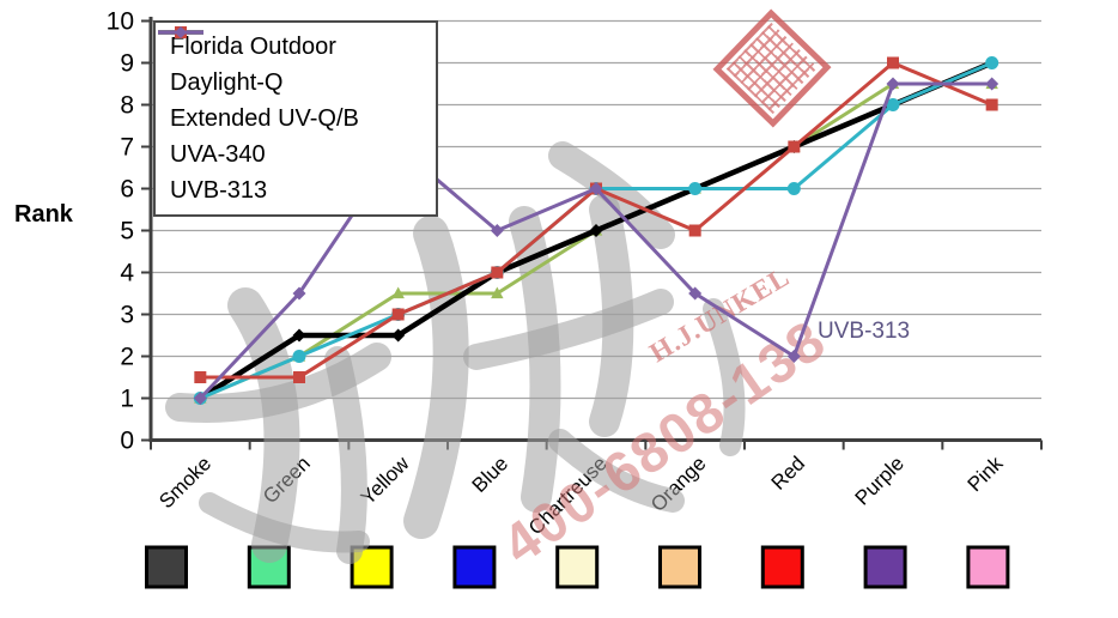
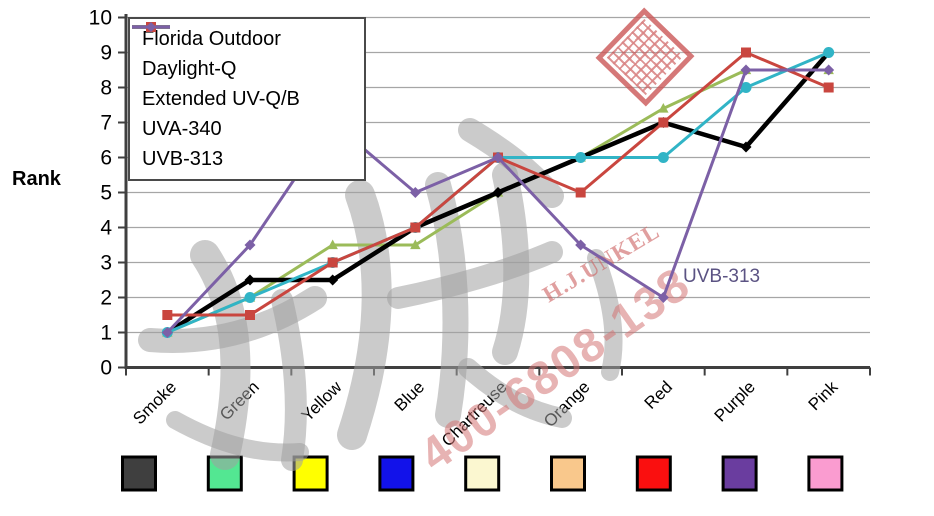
Daylight-Q/Red: 7.0 -> 7.4
Florida Outdoor/Purple: 8.0 -> 6.3
